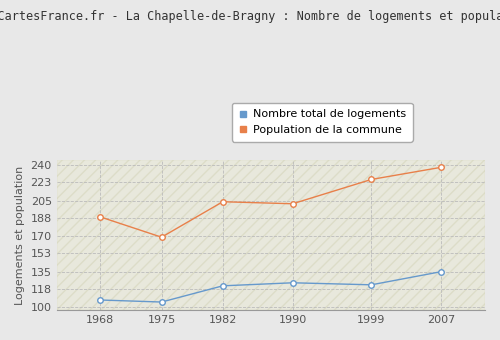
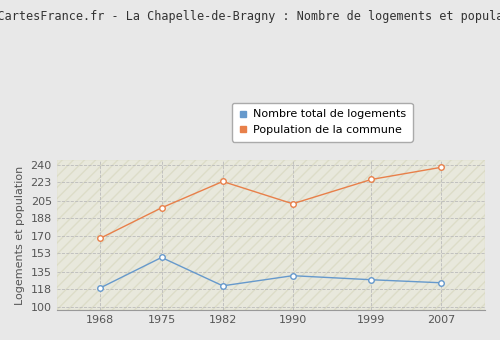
Nombre total de logements/1968: 107 -> 119
Population de la commune/1968: 189 -> 168
Nombre total de logements/1975: 105 -> 149
Population de la commune/1975: 169 -> 198
Population de la commune/1982: 204 -> 224
Nombre total de logements/1990: 124 -> 131
Nombre total de logements/1999: 122 -> 127
Nombre total de logements/2007: 135 -> 124
